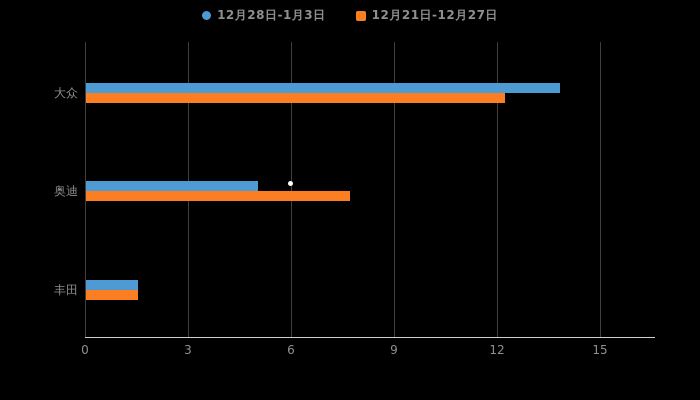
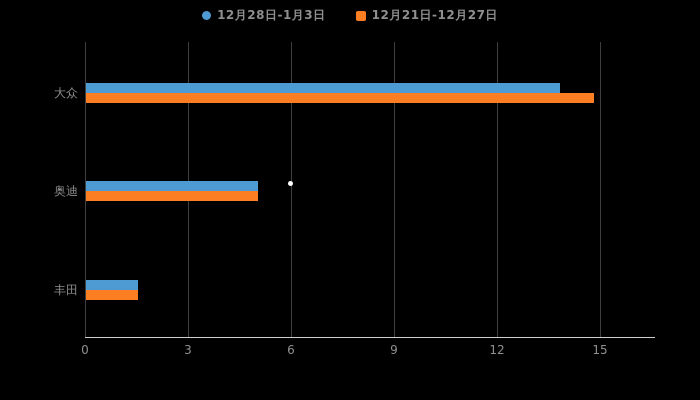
12月21日-12月27日/大众: 12.2 -> 14.8
12月21日-12月27日/奥迪: 7.7 -> 5.0
